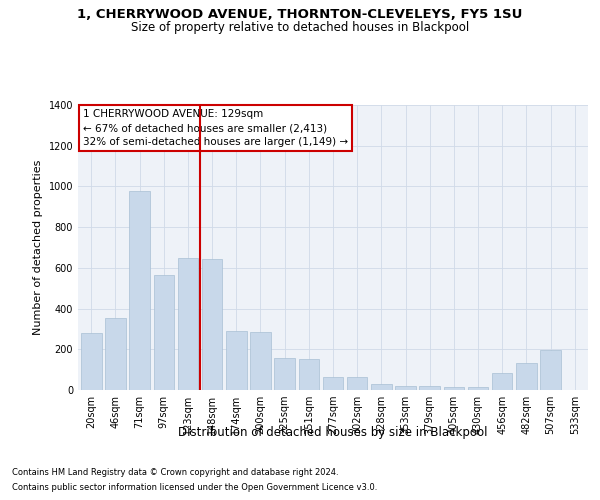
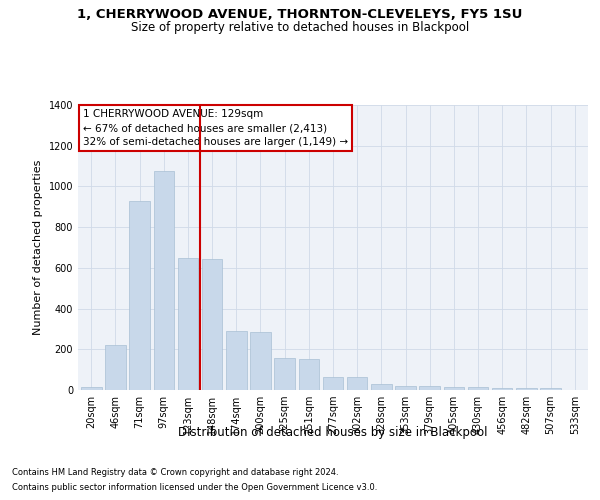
20sqm: 280 -> 15
46sqm: 355 -> 220
71sqm: 980 -> 930
97sqm: 565 -> 1075
456sqm: 85 -> 12
482sqm: 135 -> 11
507sqm: 195 -> 10
